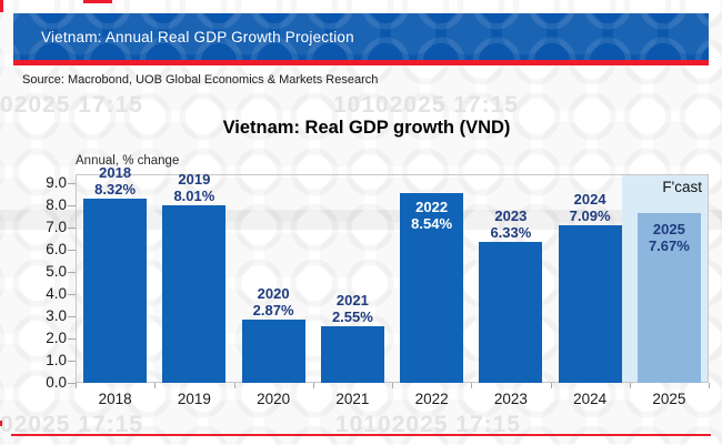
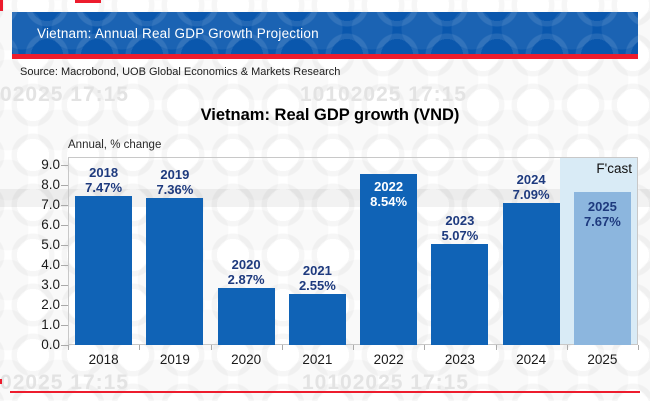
2018: 8.32% -> 7.47%
2019: 8.01% -> 7.36%
2023: 6.33% -> 5.07%
